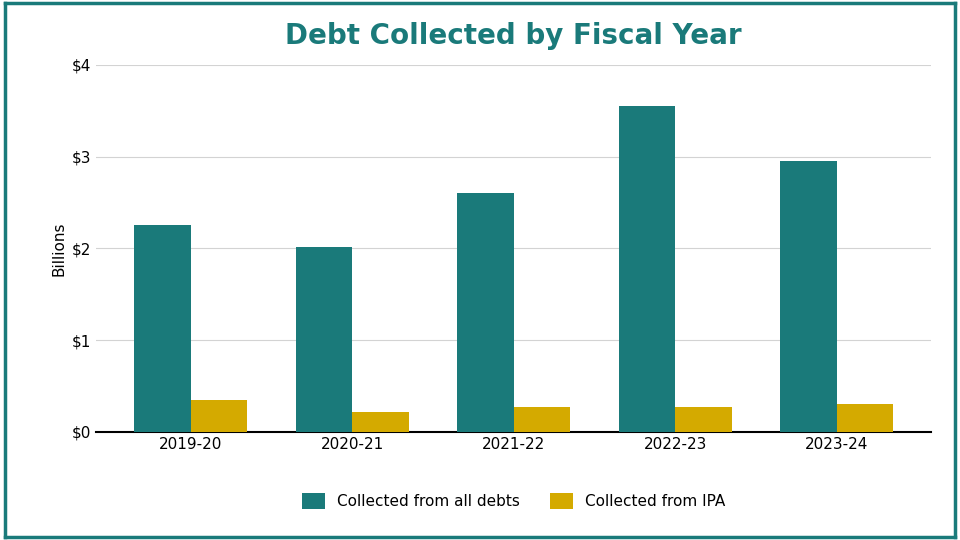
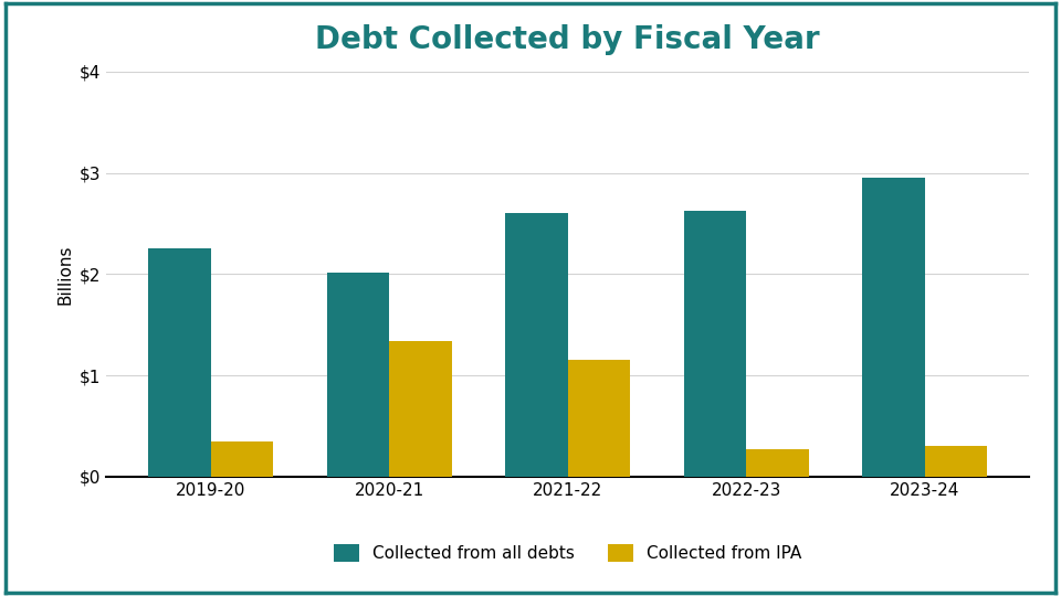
Collected from IPA/2020-21: $0.22 -> $1.34
Collected from IPA/2021-22: $0.27 -> $1.16
Collected from all debts/2022-23: $3.55 -> $2.62
